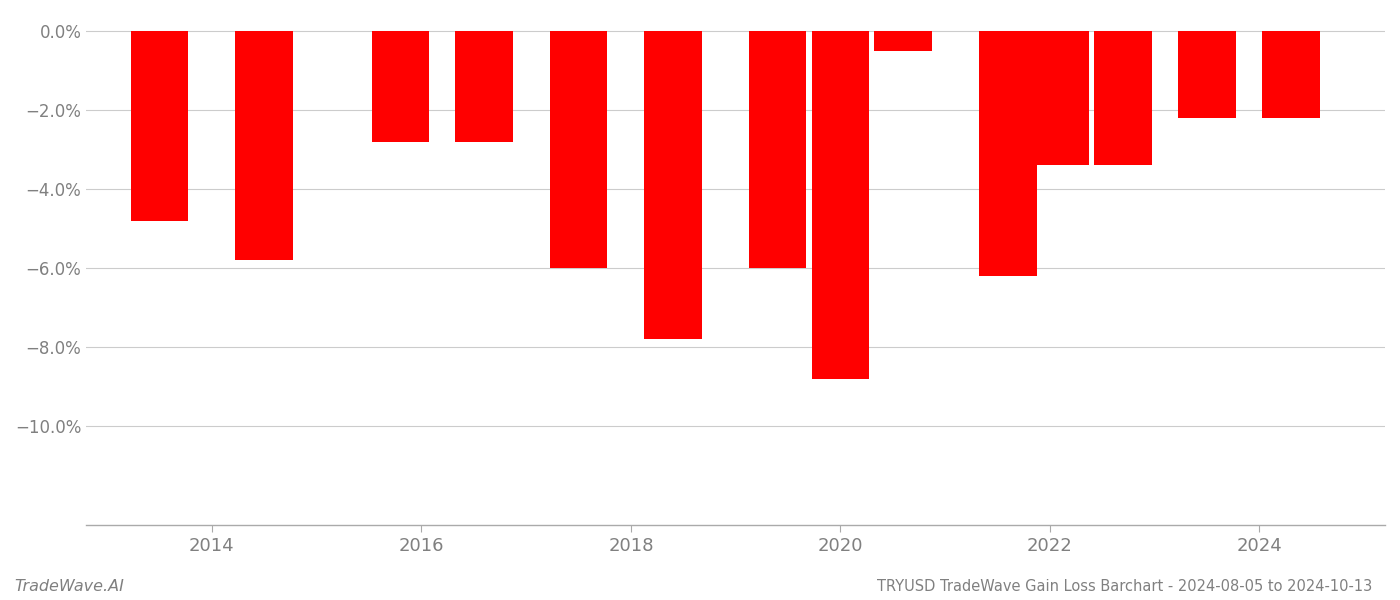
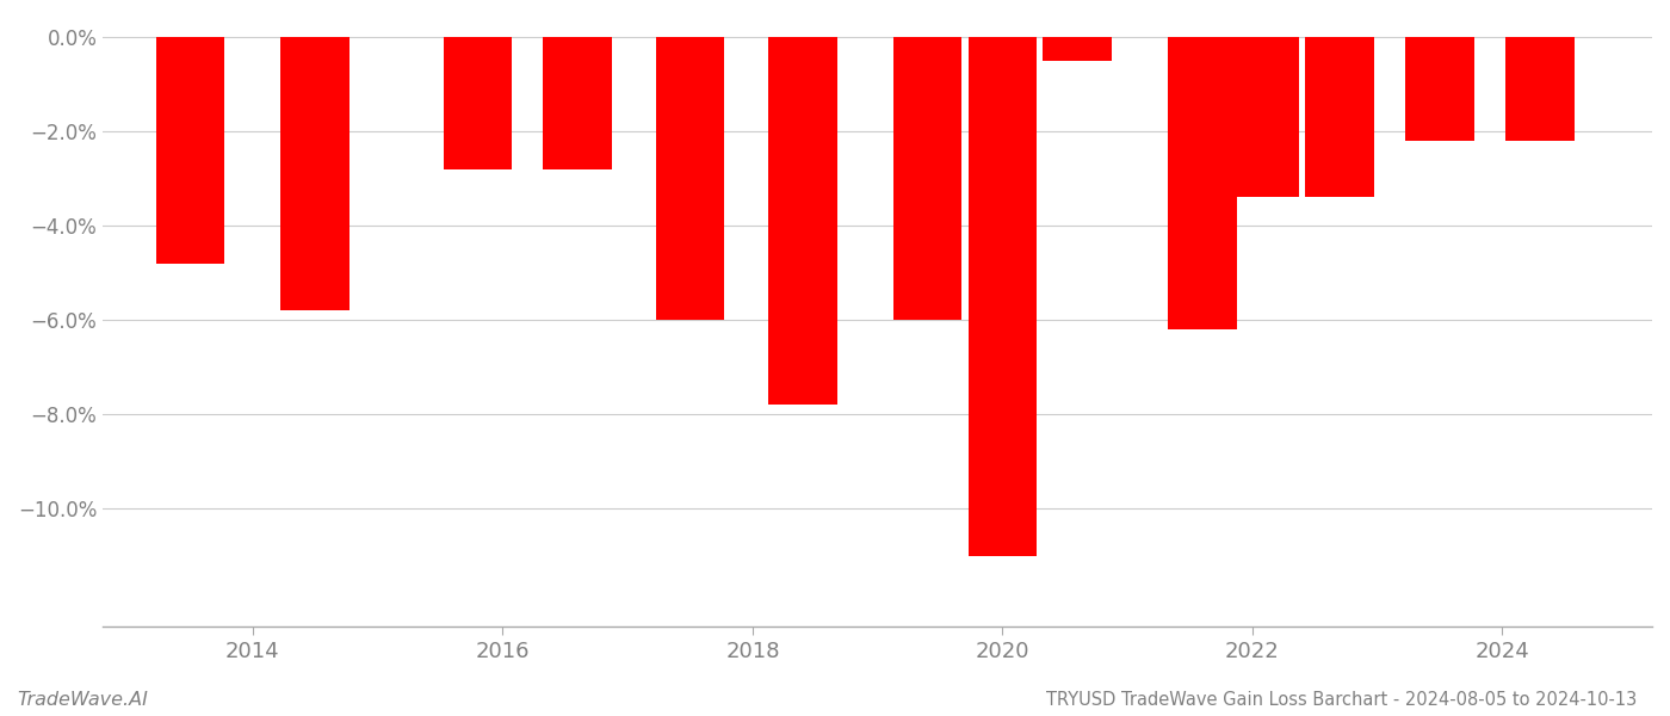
2020: -8.8% -> -11.0%
